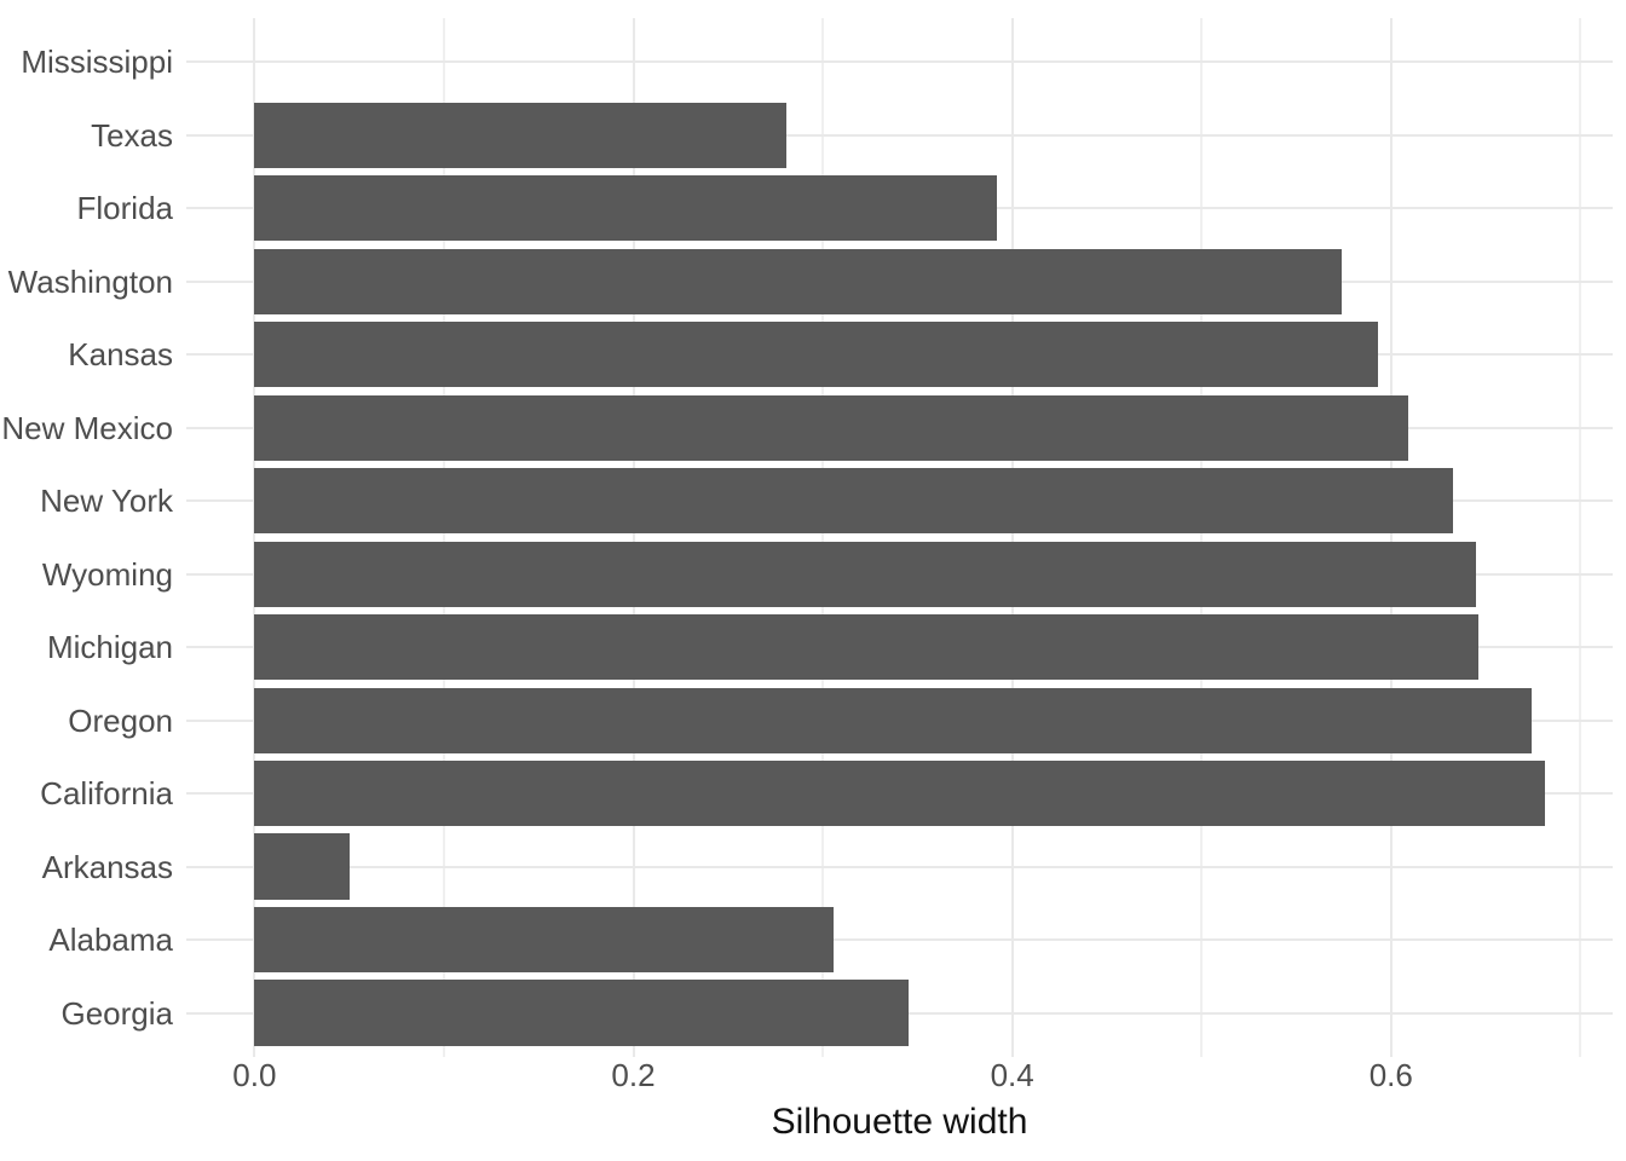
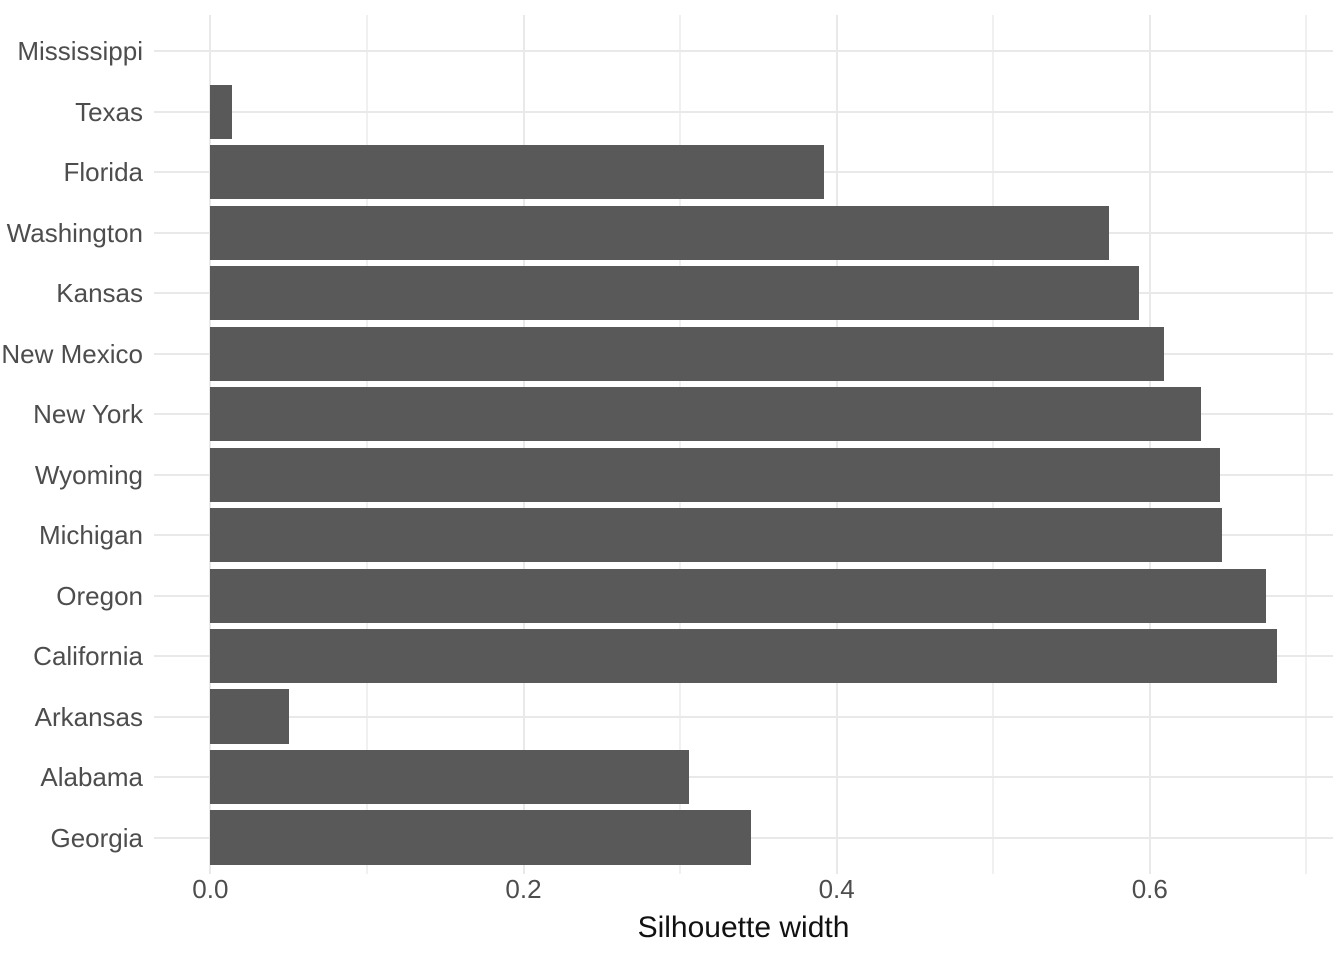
Texas: 0.281 -> 0.014
